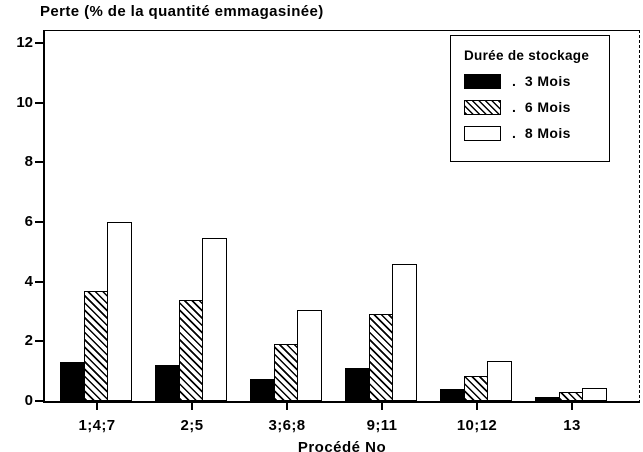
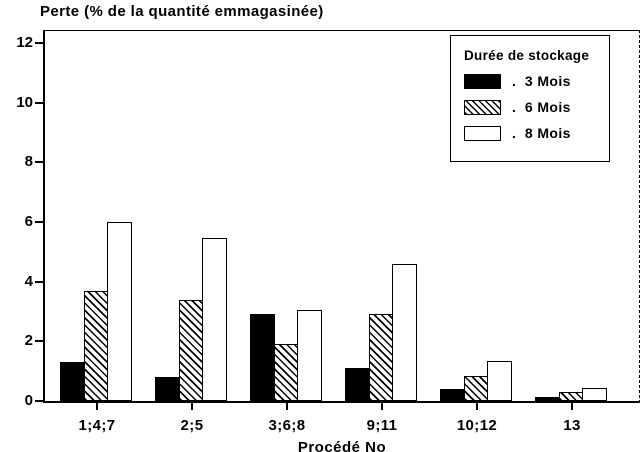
3 Mois/2;5: 1.2 -> 0.8
3 Mois/3;6;8: 0.8 -> 2.9
